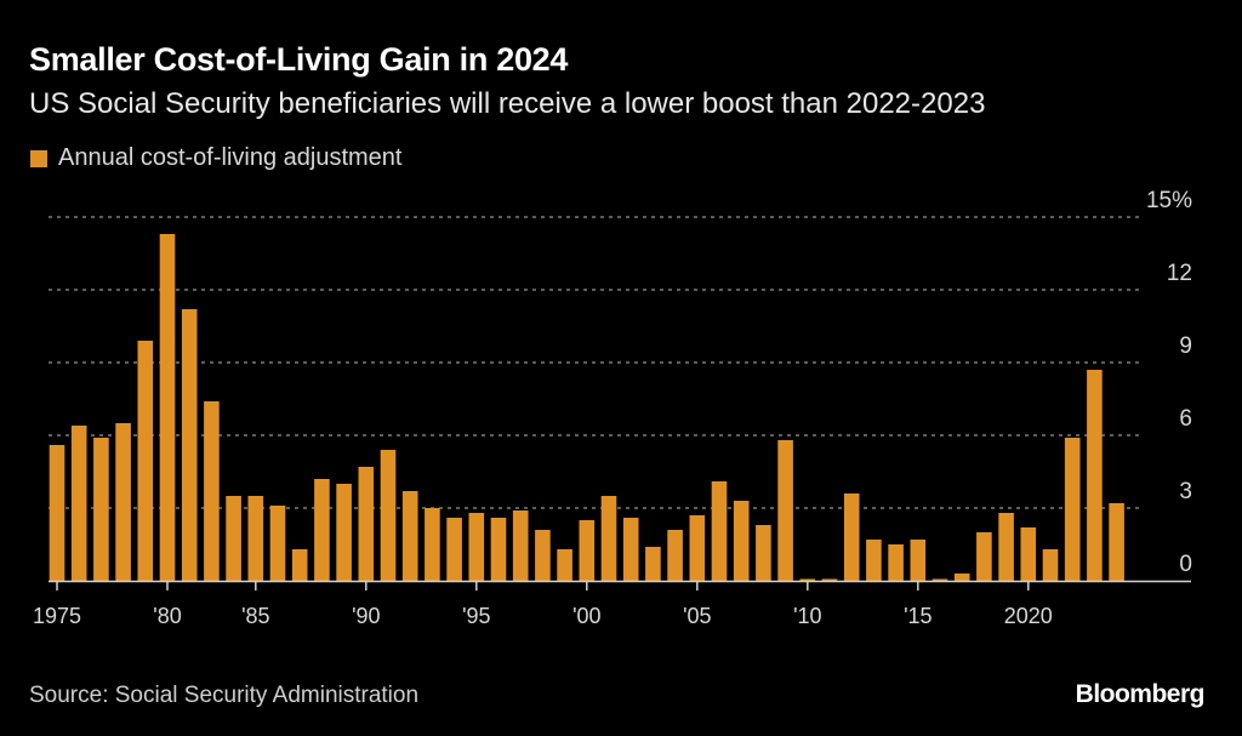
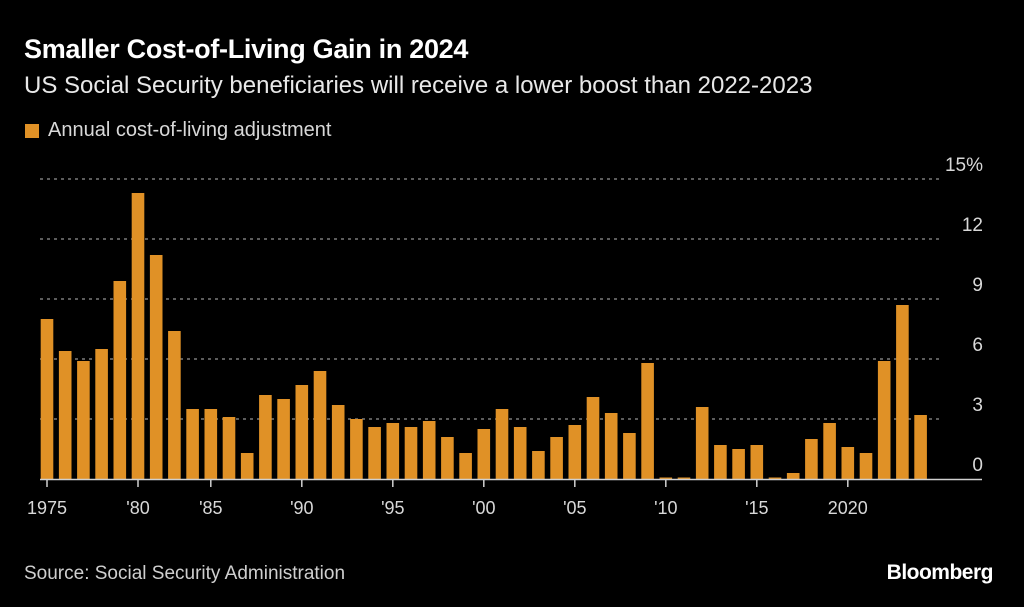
1975: 5.6% -> 8.0%
2020: 2.2% -> 1.6%
